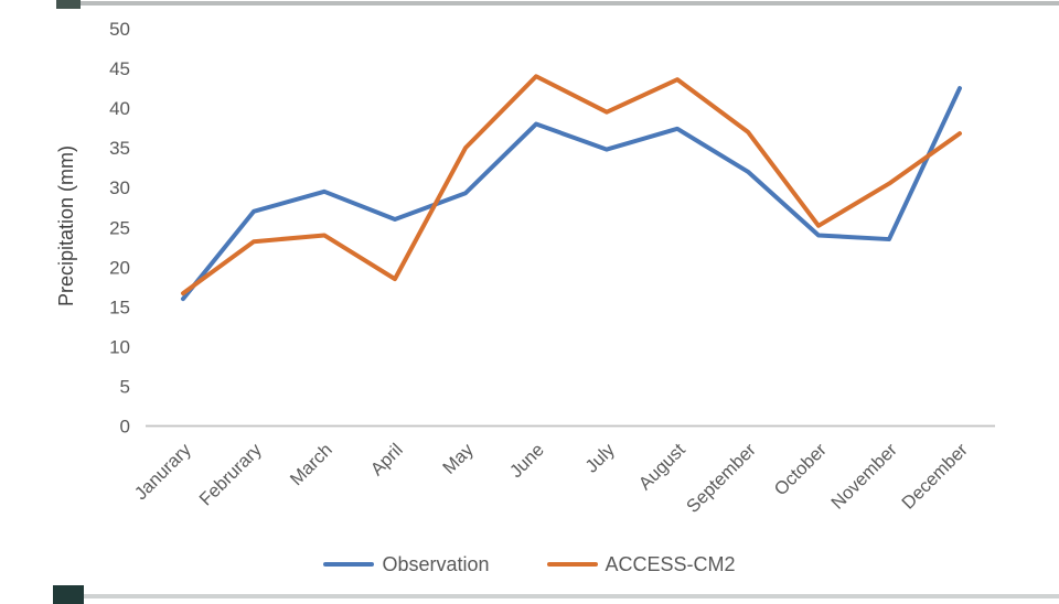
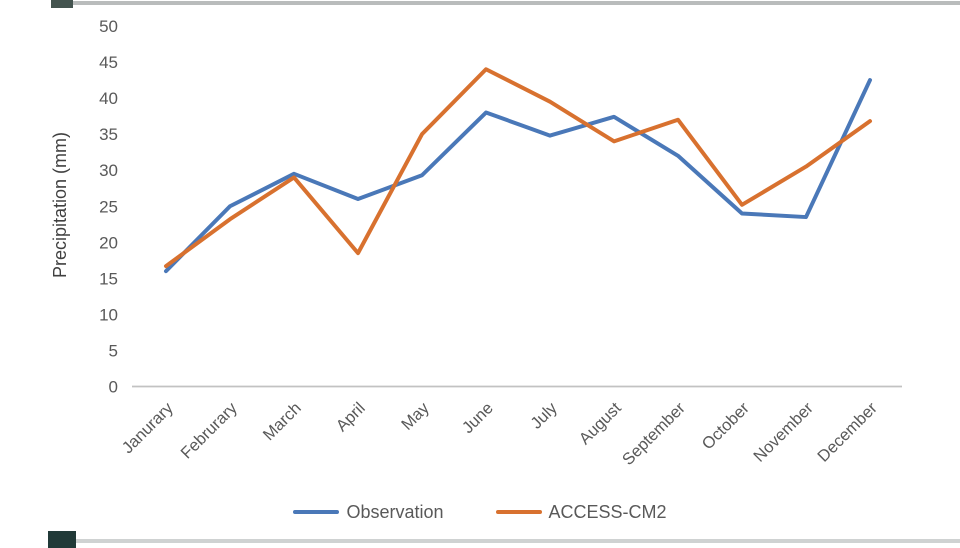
Observation/Februrary: 27 -> 25
ACCESS-CM2/March: 24 -> 29
ACCESS-CM2/August: 44 -> 34
